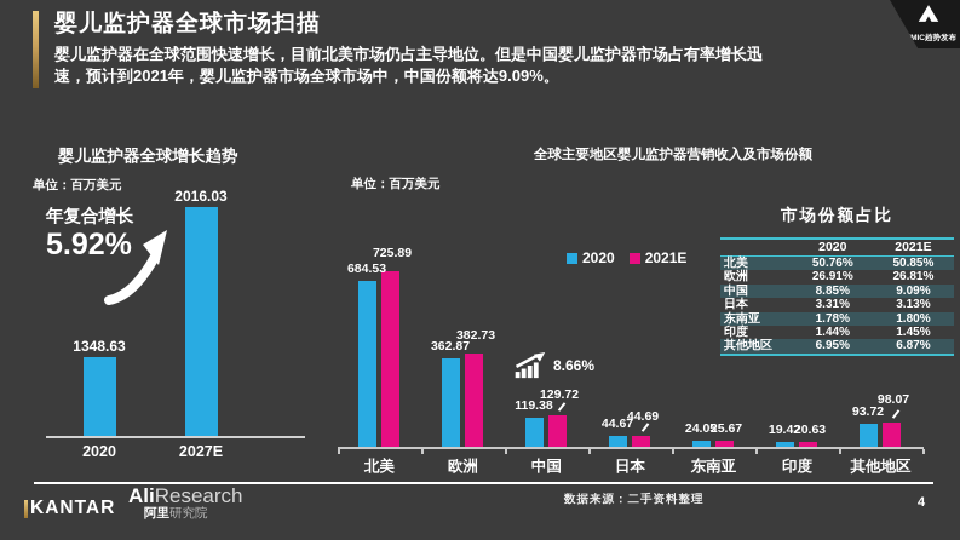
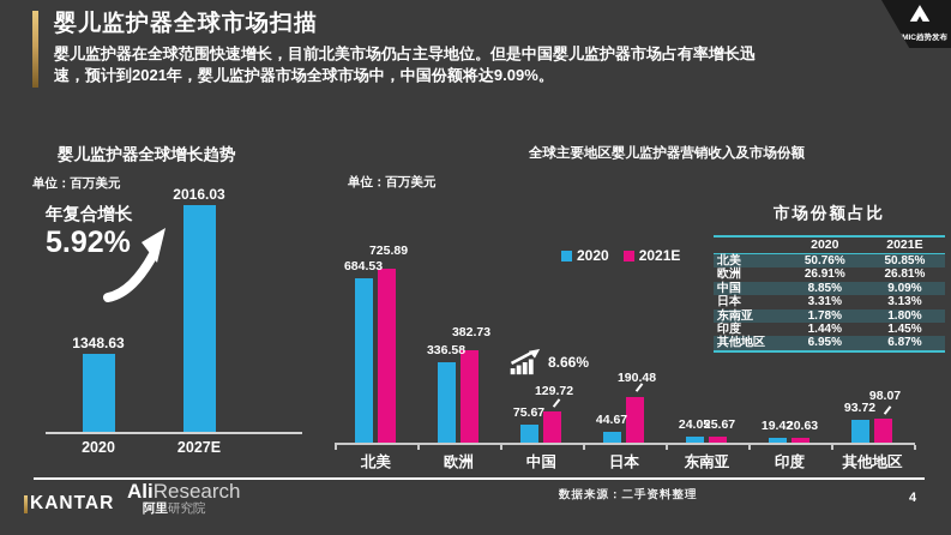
全球主要地区婴儿监护器营销收入及市场份额/2020/欧洲: 362.87 -> 336.58
全球主要地区婴儿监护器营销收入及市场份额/2020/中国: 119.38 -> 75.67
全球主要地区婴儿监护器营销收入及市场份额/2021E/日本: 44.69 -> 190.48
